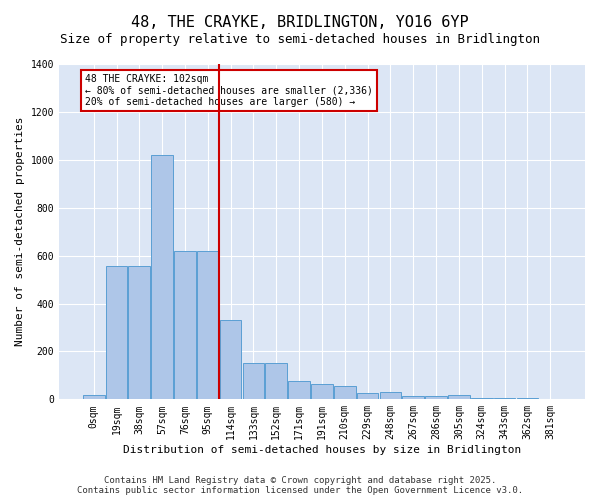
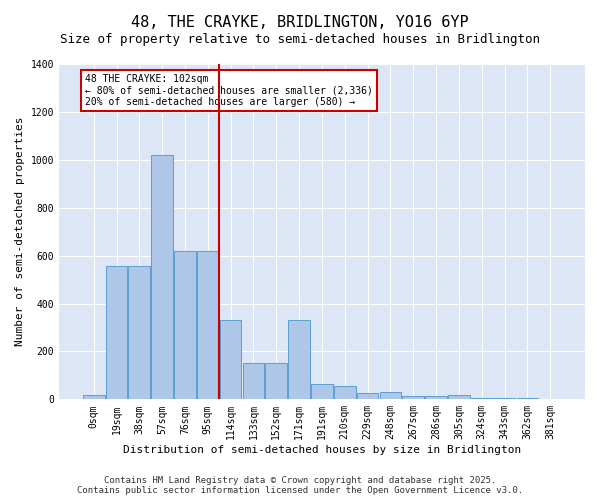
171sqm: 75 -> 330
